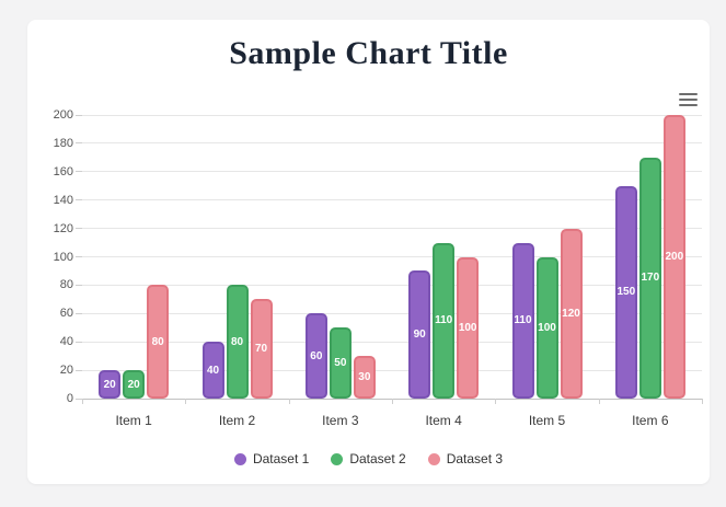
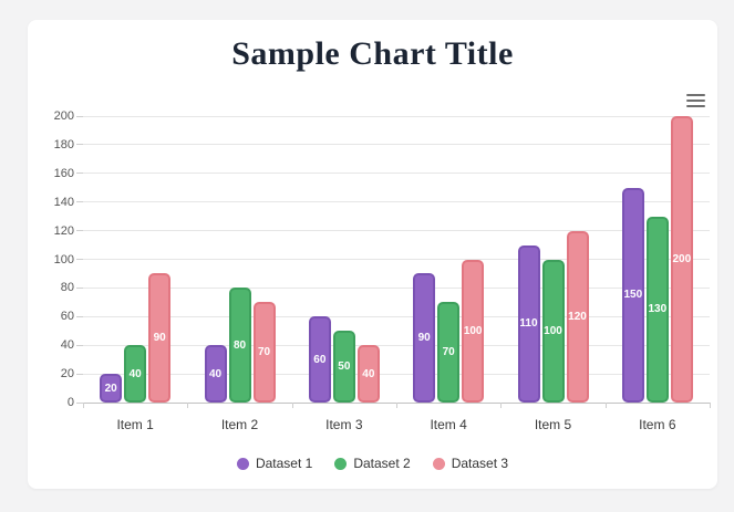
Dataset 2/Item 1: 20 -> 40
Dataset 3/Item 1: 80 -> 90
Dataset 3/Item 3: 30 -> 40
Dataset 2/Item 4: 110 -> 70
Dataset 2/Item 6: 170 -> 130
